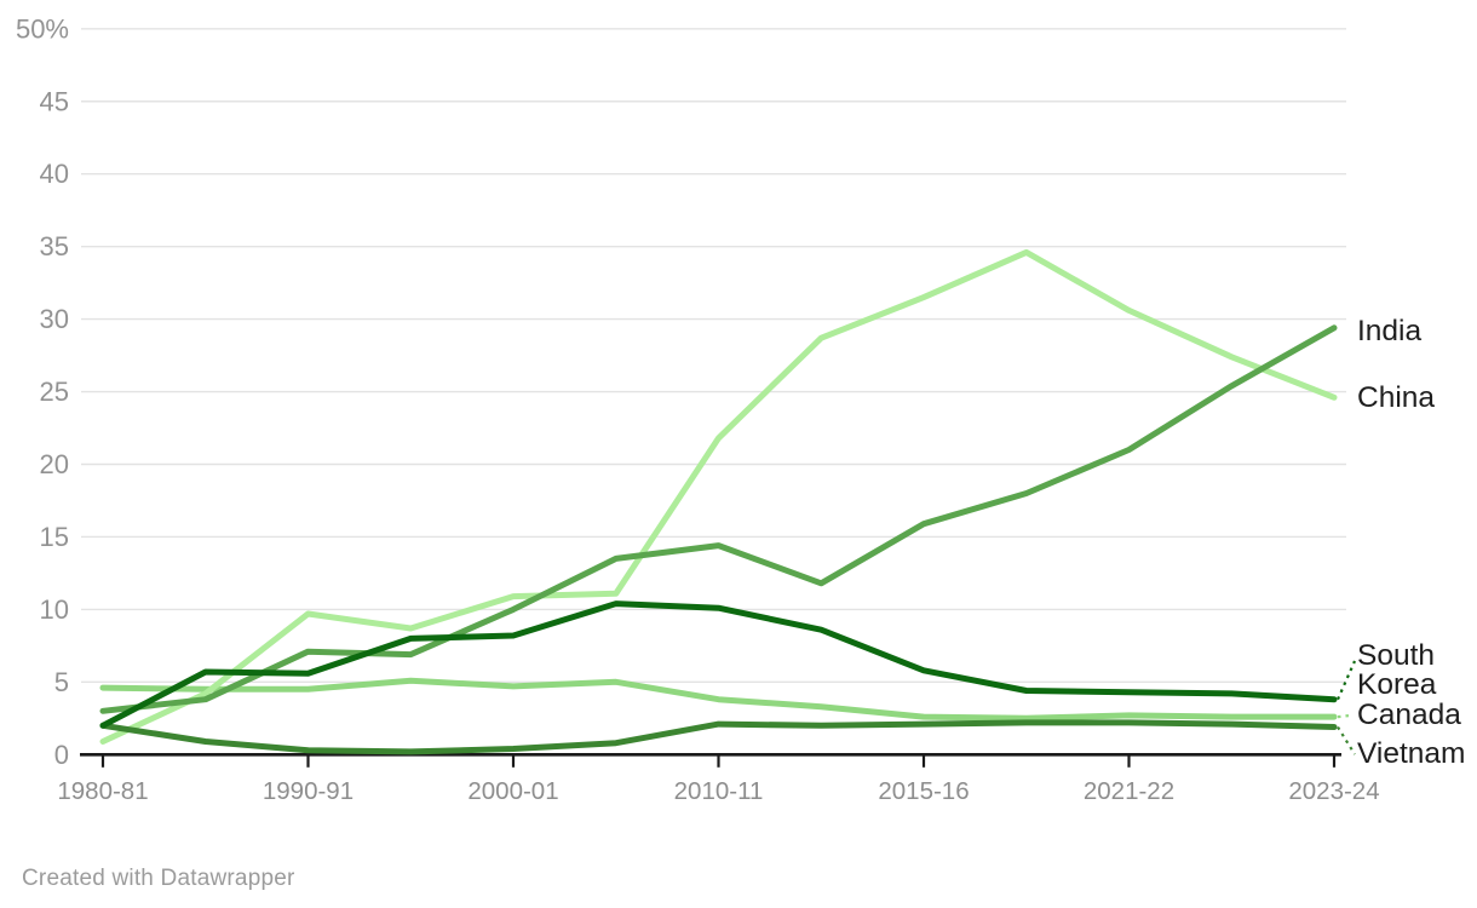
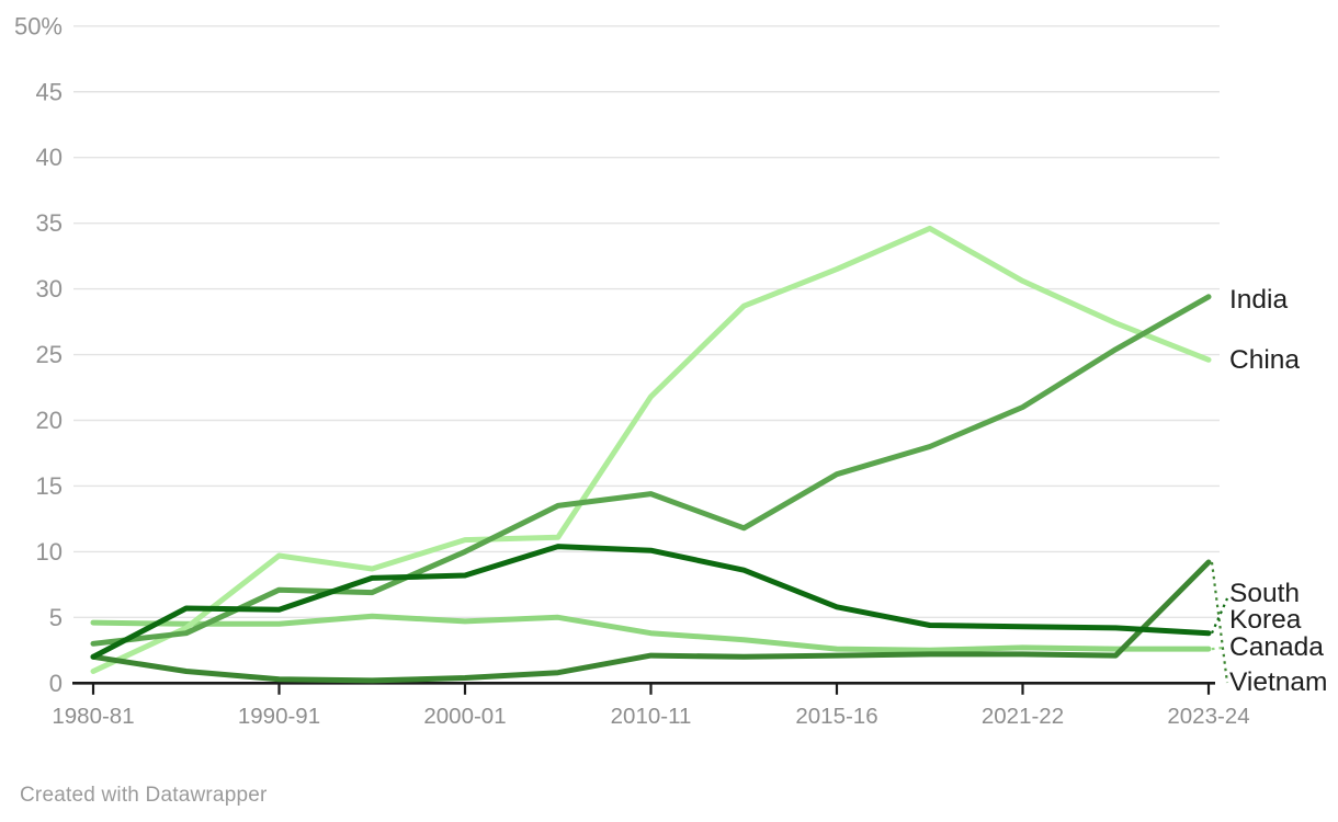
Vietnam/2023-24: 1.9% -> 9.2%
